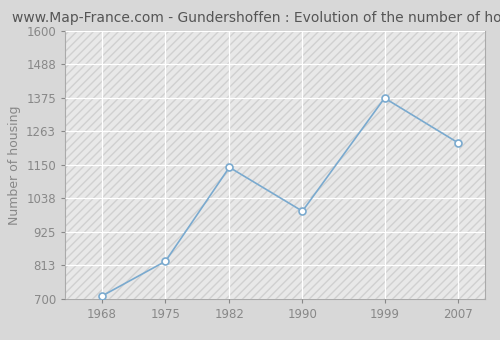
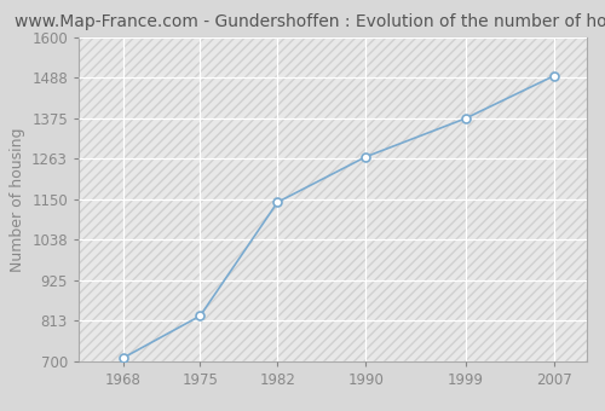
1990: 995 -> 1268
2007: 1225 -> 1492
